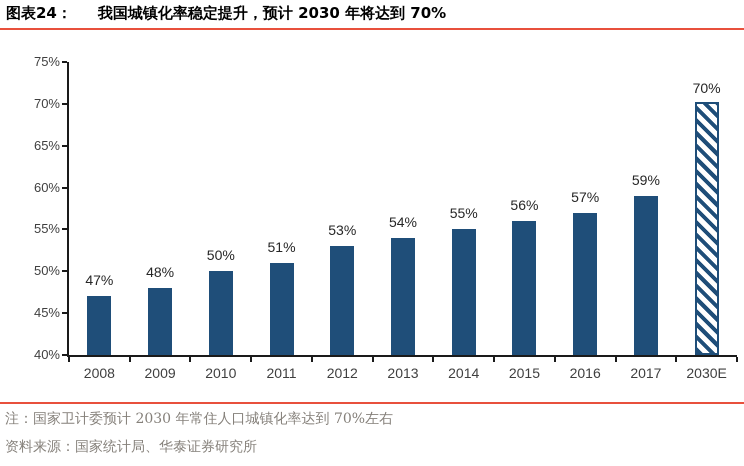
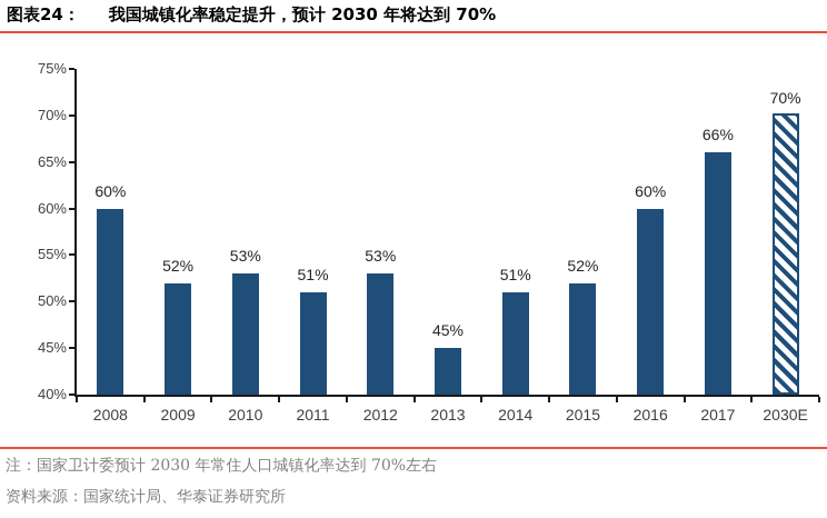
2008: 47% -> 60%
2009: 48% -> 52%
2010: 50% -> 53%
2013: 54% -> 45%
2014: 55% -> 51%
2015: 56% -> 52%
2016: 57% -> 60%
2017: 59% -> 66%
